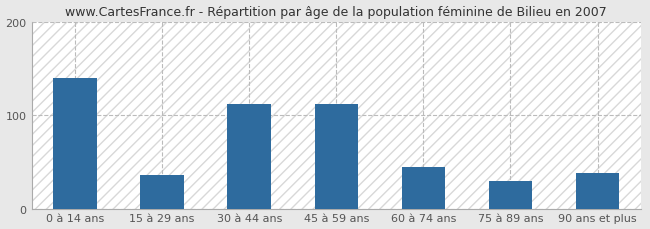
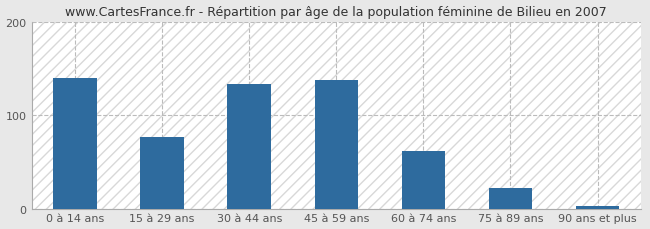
15 à 29 ans: 36 -> 76
30 à 44 ans: 112 -> 133
45 à 59 ans: 112 -> 137
60 à 74 ans: 44 -> 62
75 à 89 ans: 30 -> 22
90 ans et plus: 38 -> 3
